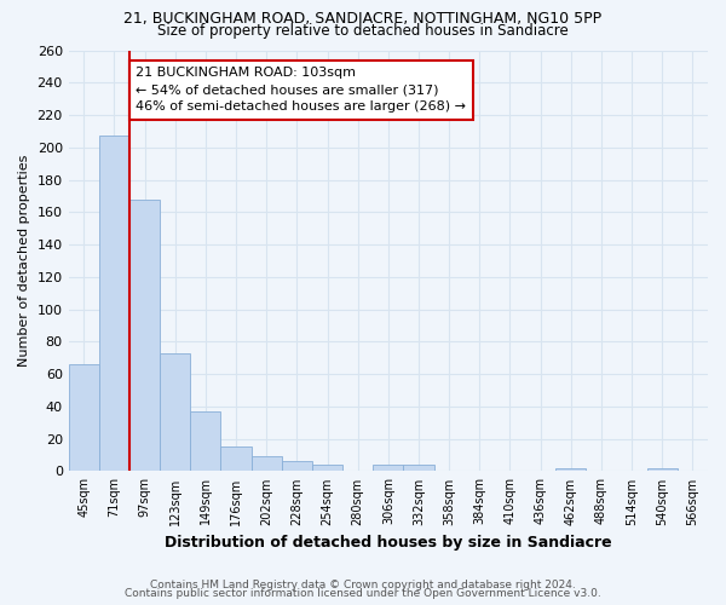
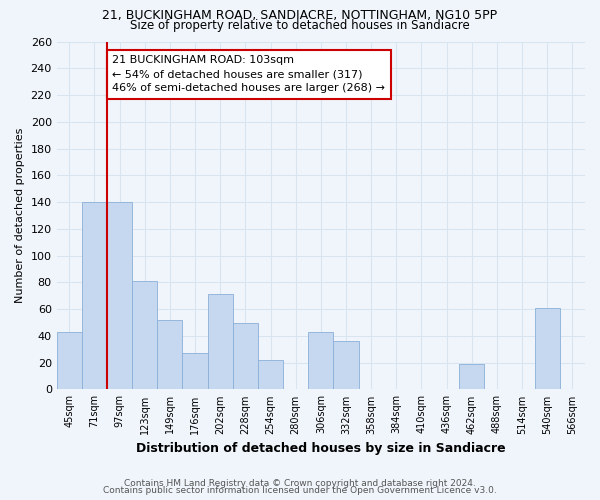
45sqm: 66 -> 43
71sqm: 207 -> 140
97sqm: 168 -> 140
123sqm: 73 -> 81
149sqm: 37 -> 52
176sqm: 15 -> 27
202sqm: 9 -> 71
228sqm: 6 -> 50
254sqm: 4 -> 22
306sqm: 4 -> 43
332sqm: 4 -> 36
462sqm: 2 -> 19
540sqm: 2 -> 61
